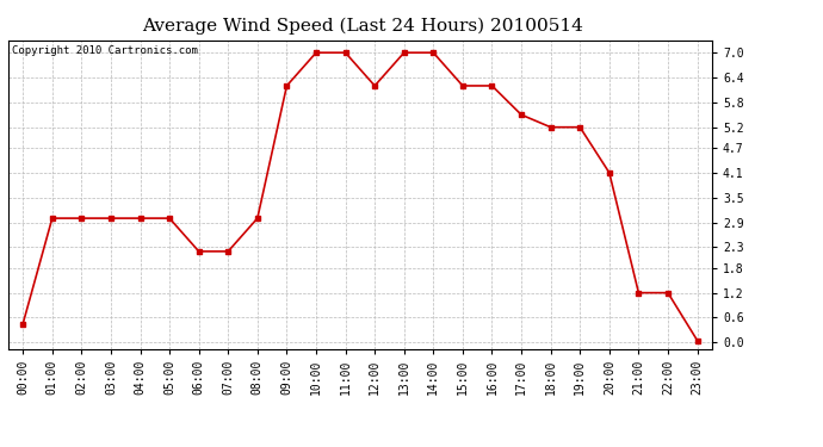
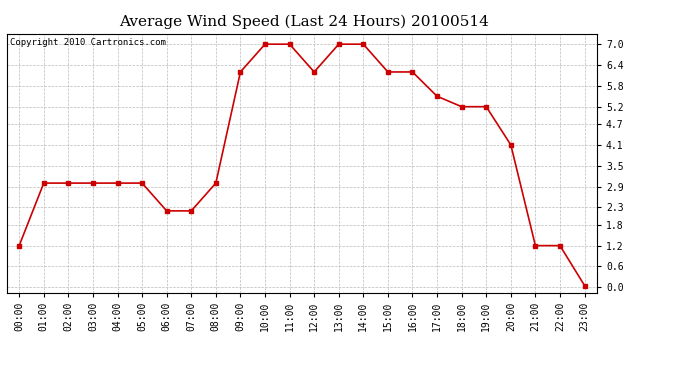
00:00: 0.45 -> 1.20
